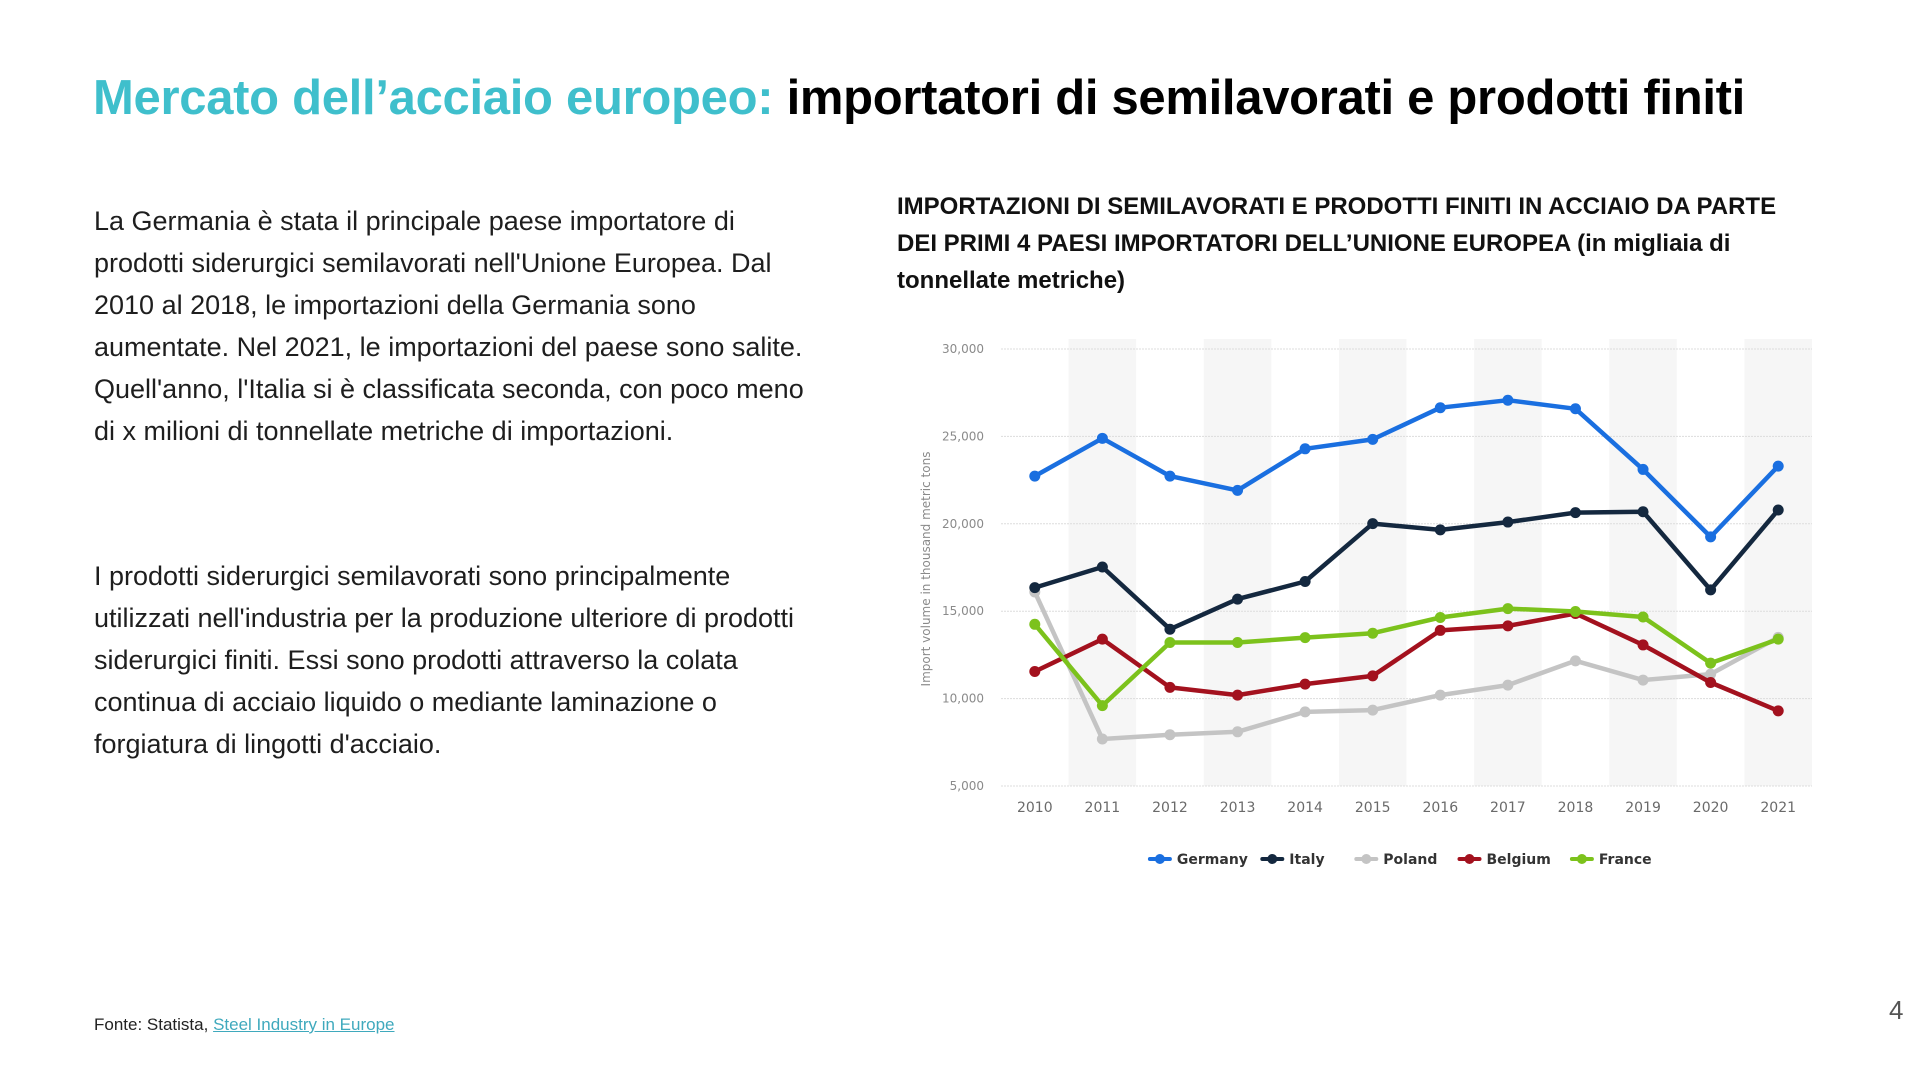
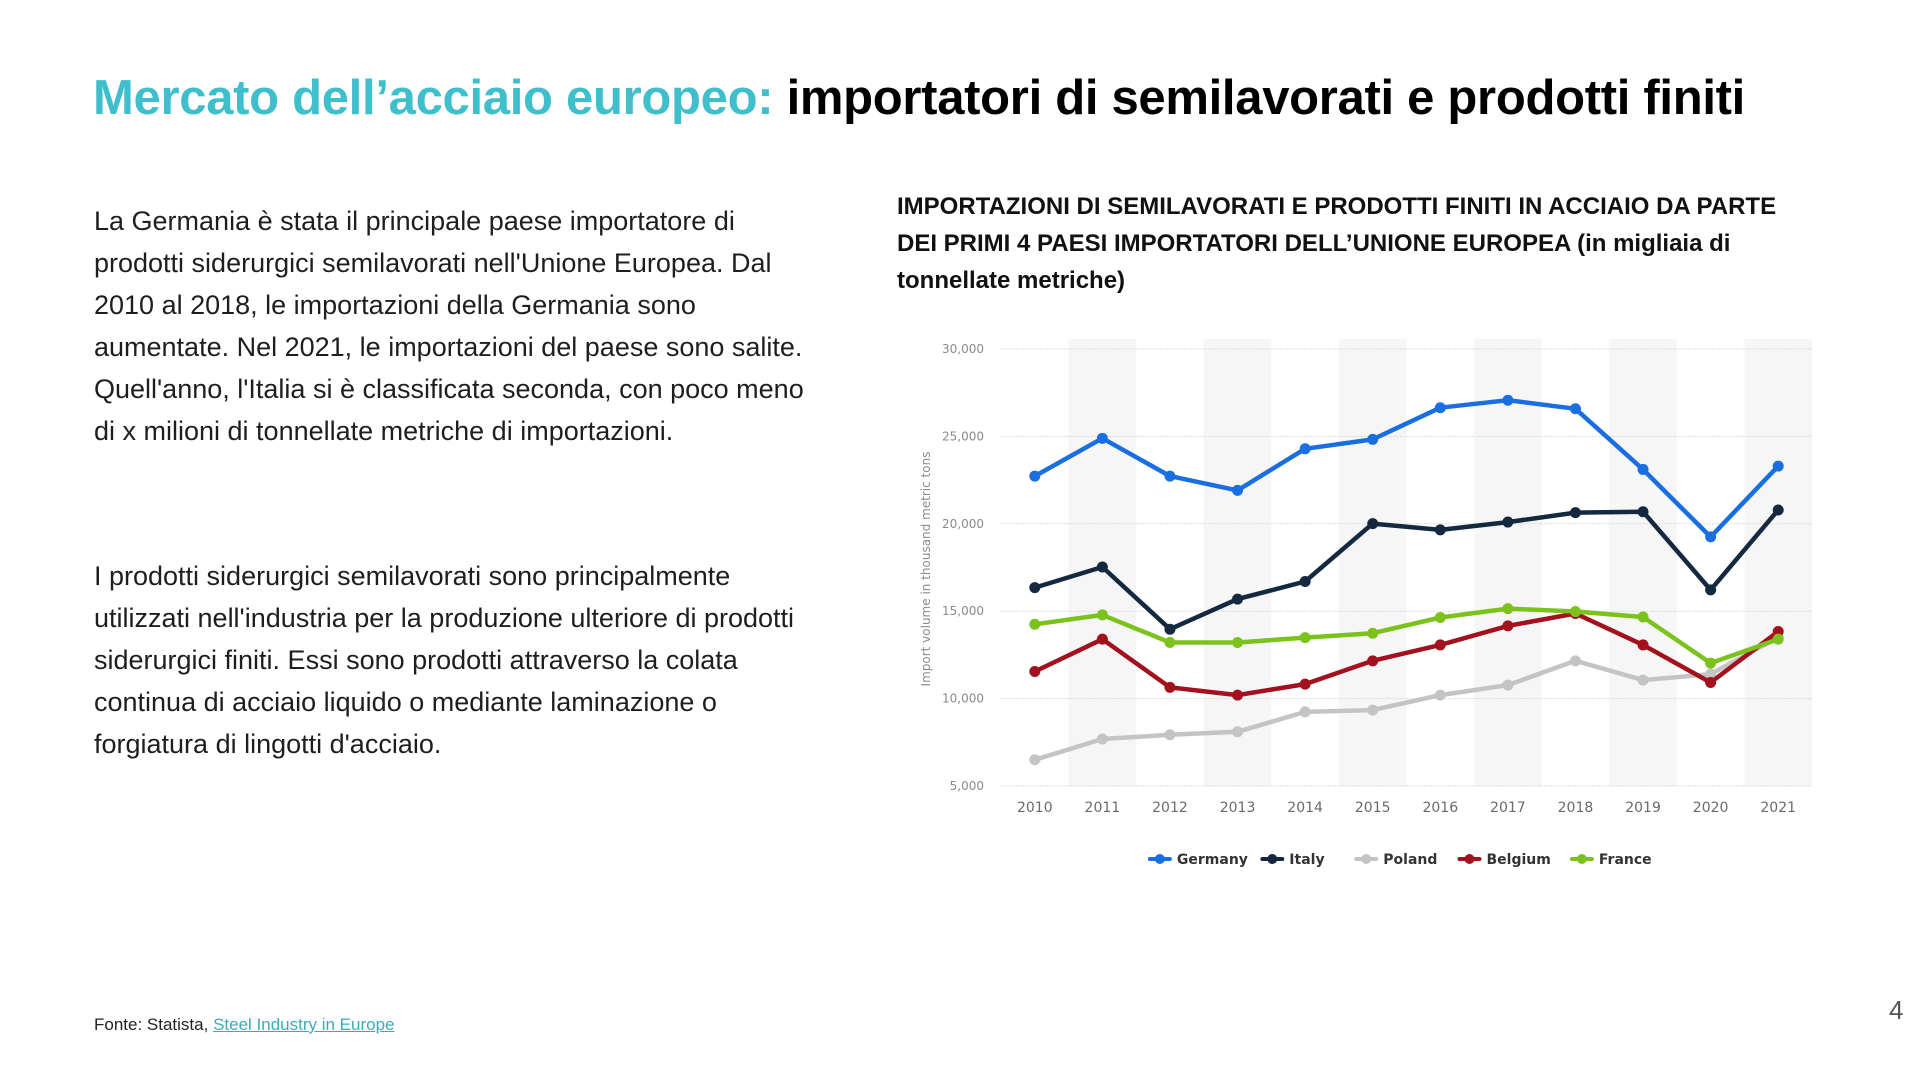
Poland/2010: 16100 -> 6500
France/2011: 9600 -> 14800
Belgium/2015: 11300 -> 12200
Belgium/2016: 13900 -> 13100
Belgium/2021: 9300 -> 13800
